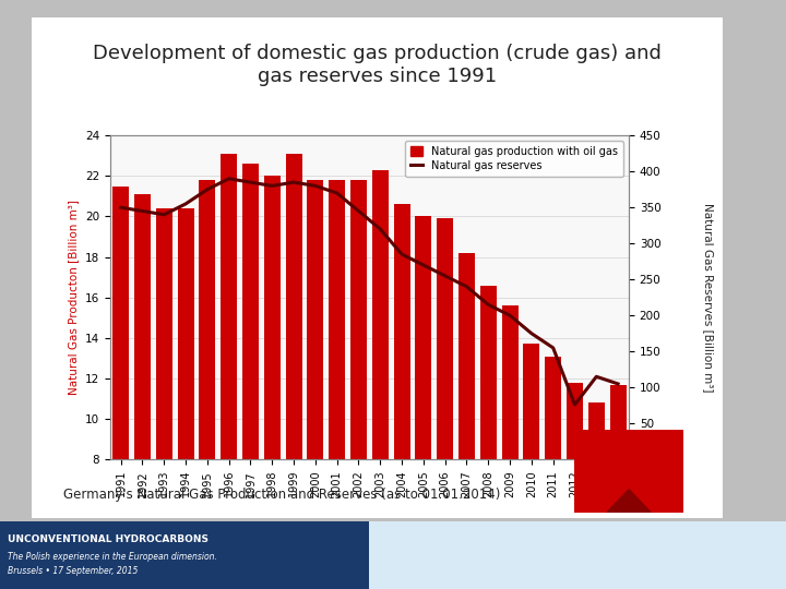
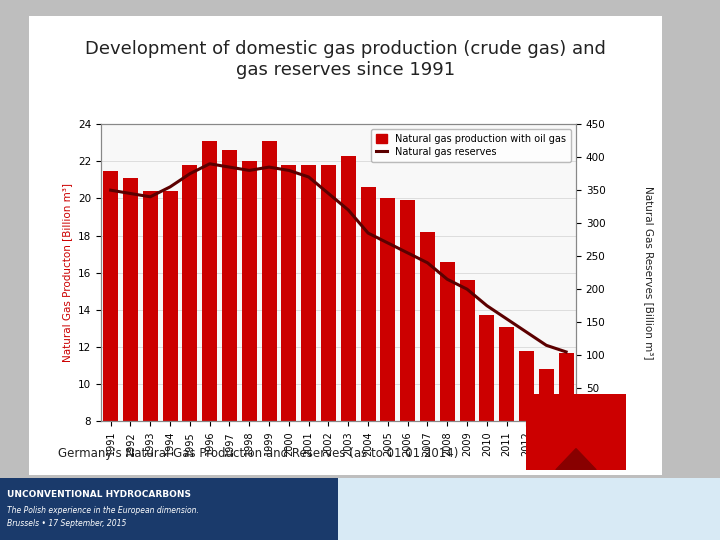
Natural gas reserves/2012: 76 -> 135
